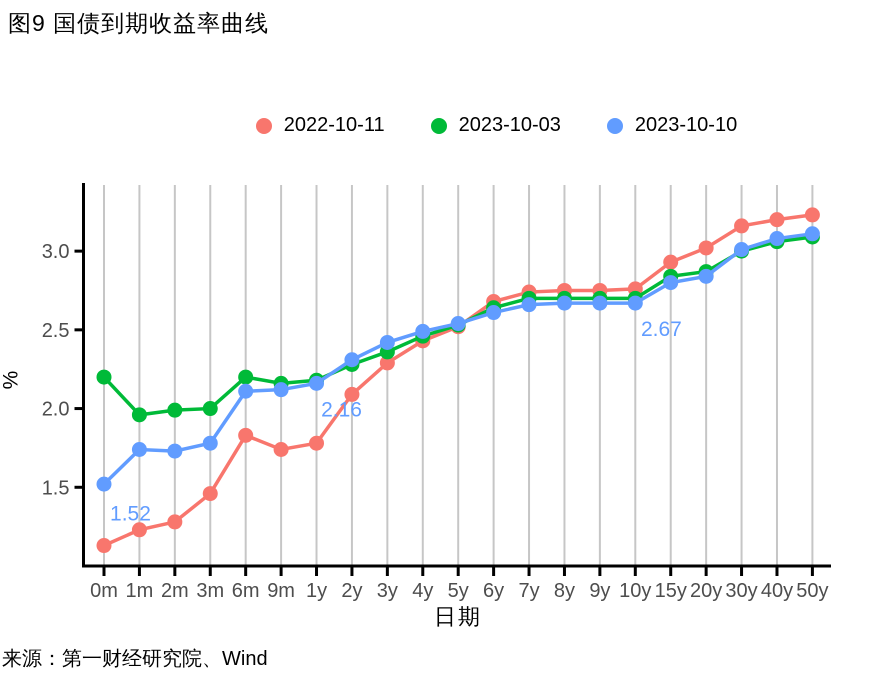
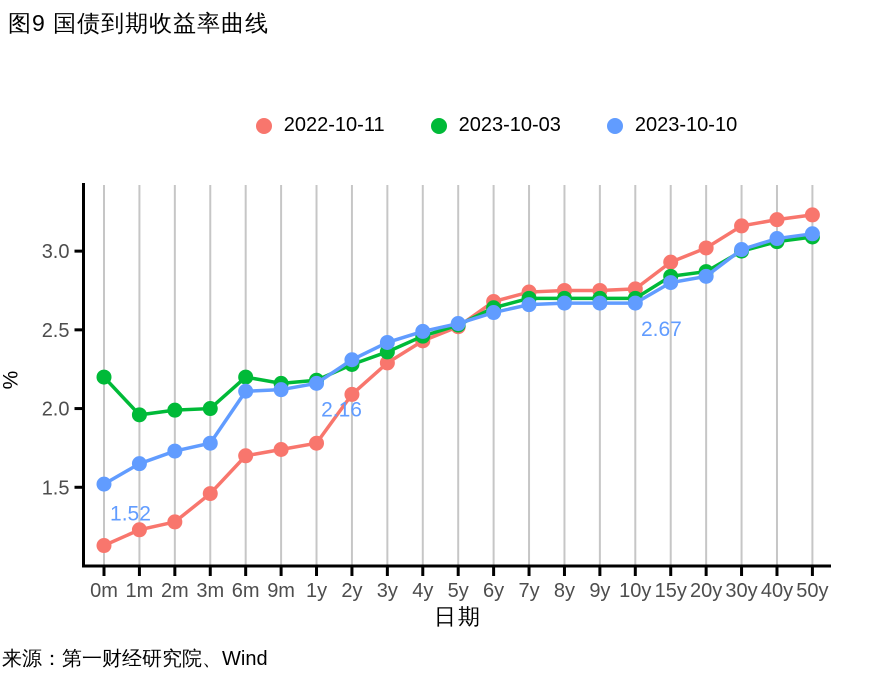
2023-10-10/1m: 1.74 -> 1.65
2022-10-11/6m: 1.83 -> 1.70
